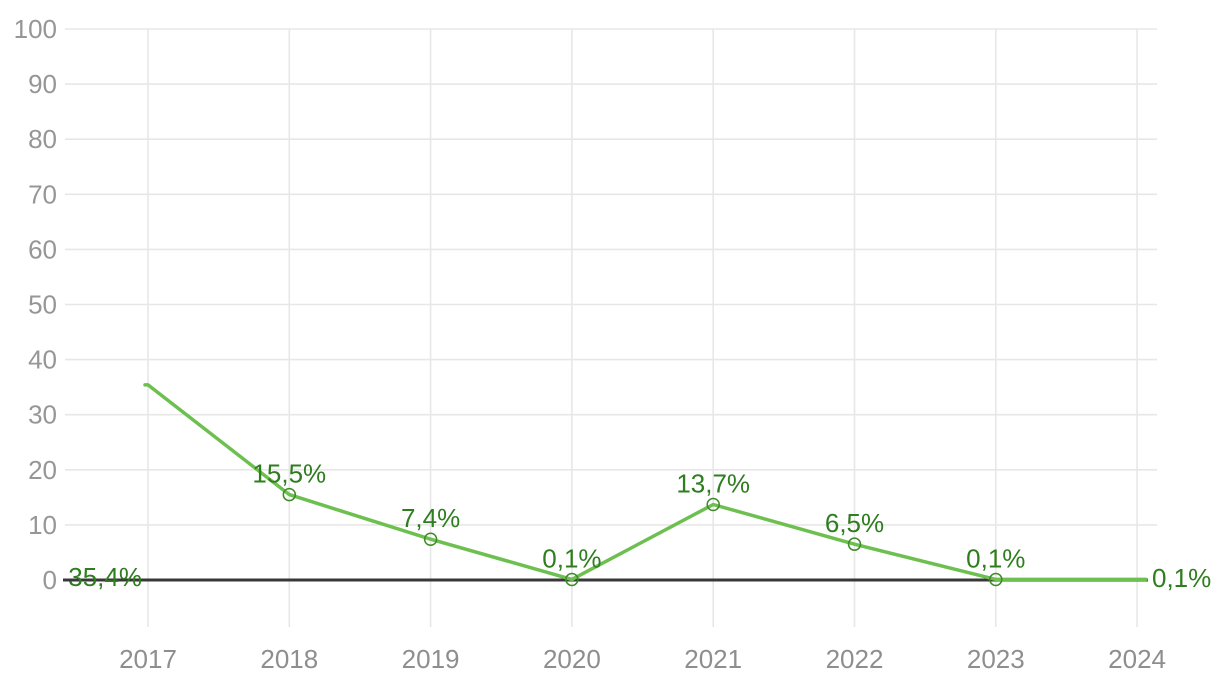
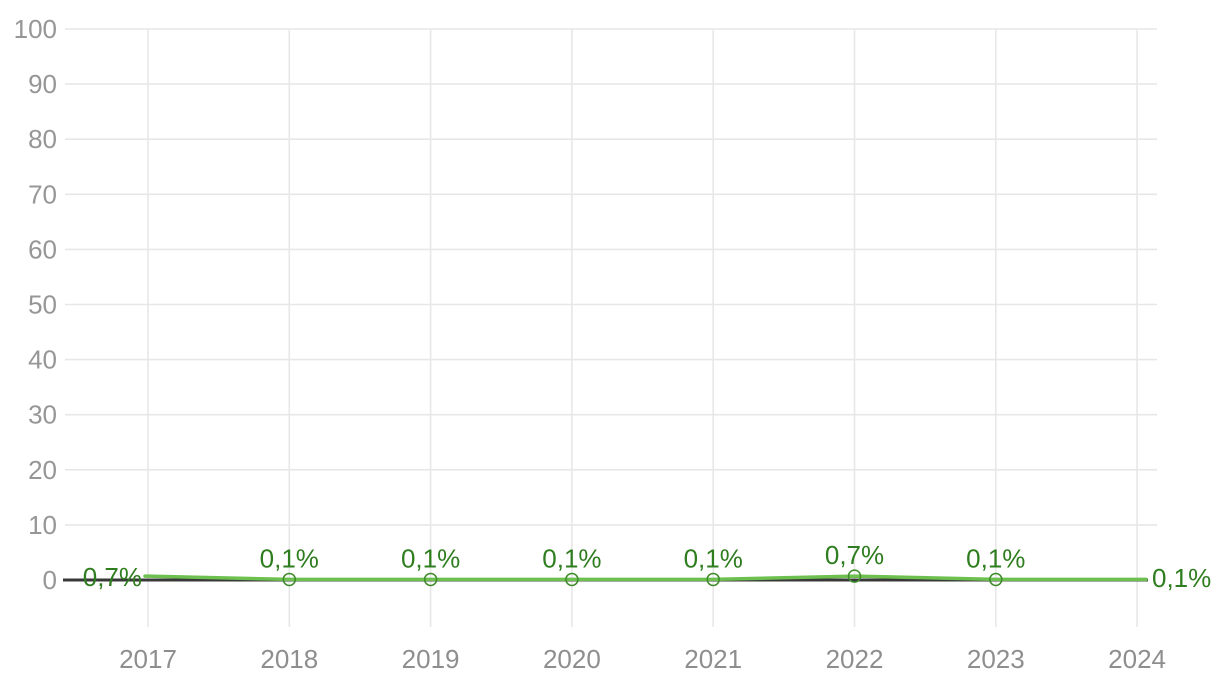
2017: 35,4% -> 0,7%
2018: 15,5% -> 0,1%
2019: 7,4% -> 0,1%
2021: 13,7% -> 0,1%
2022: 6,5% -> 0,7%
